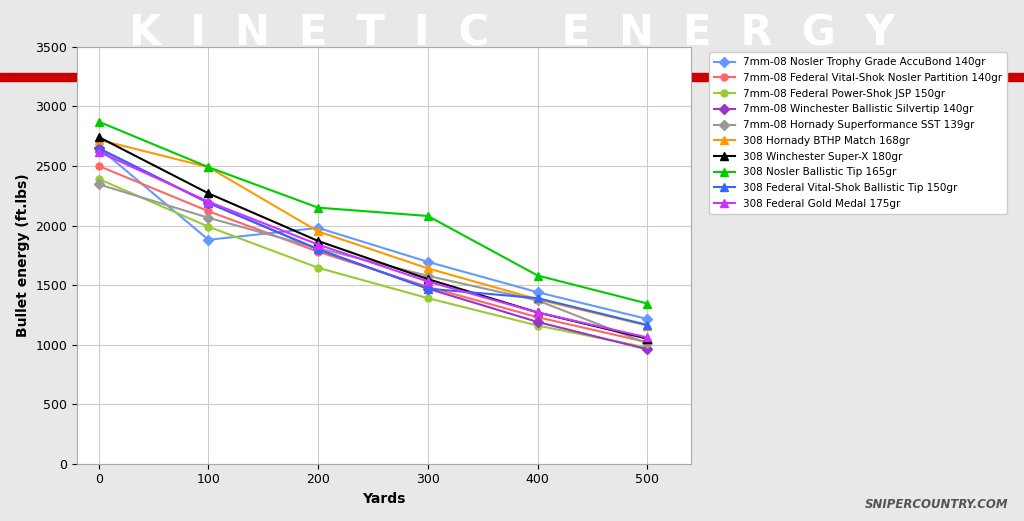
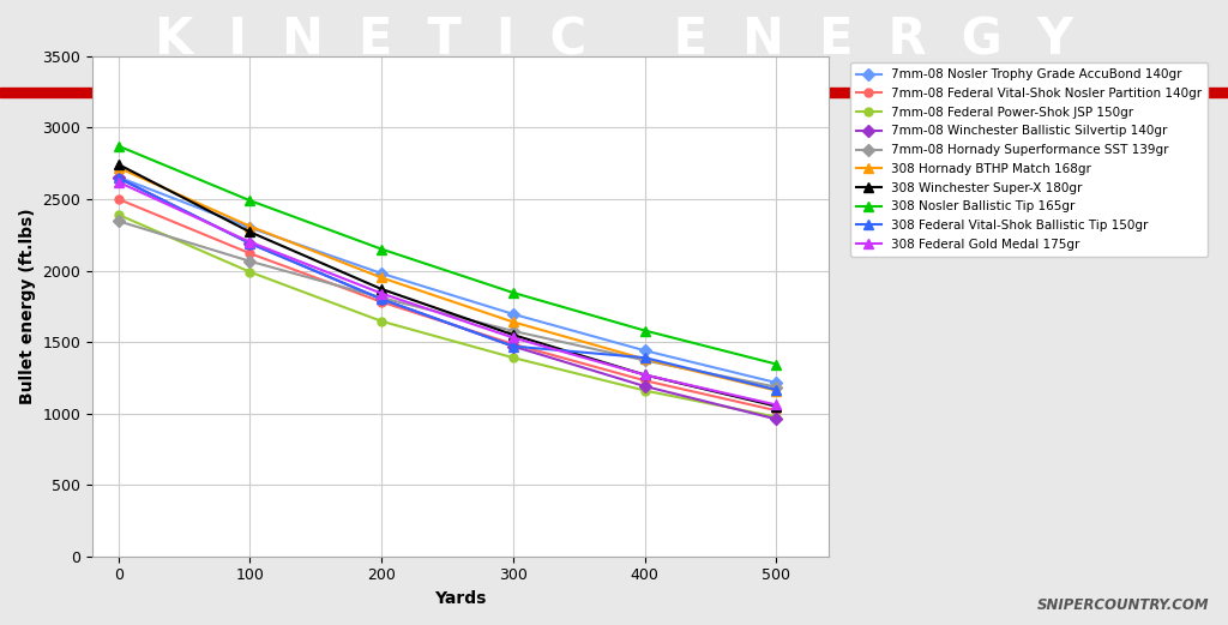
7mm-08 Nosler Trophy Grade AccuBond 140gr/100: 1880 -> 2300
308 Hornady BTHP Match 168gr/100: 2490 -> 2310
308 Nosler Ballistic Tip 165gr/300: 2080 -> 1840
7mm-08 Hornady Superformance SST 139gr/500: 1010 -> 1180
